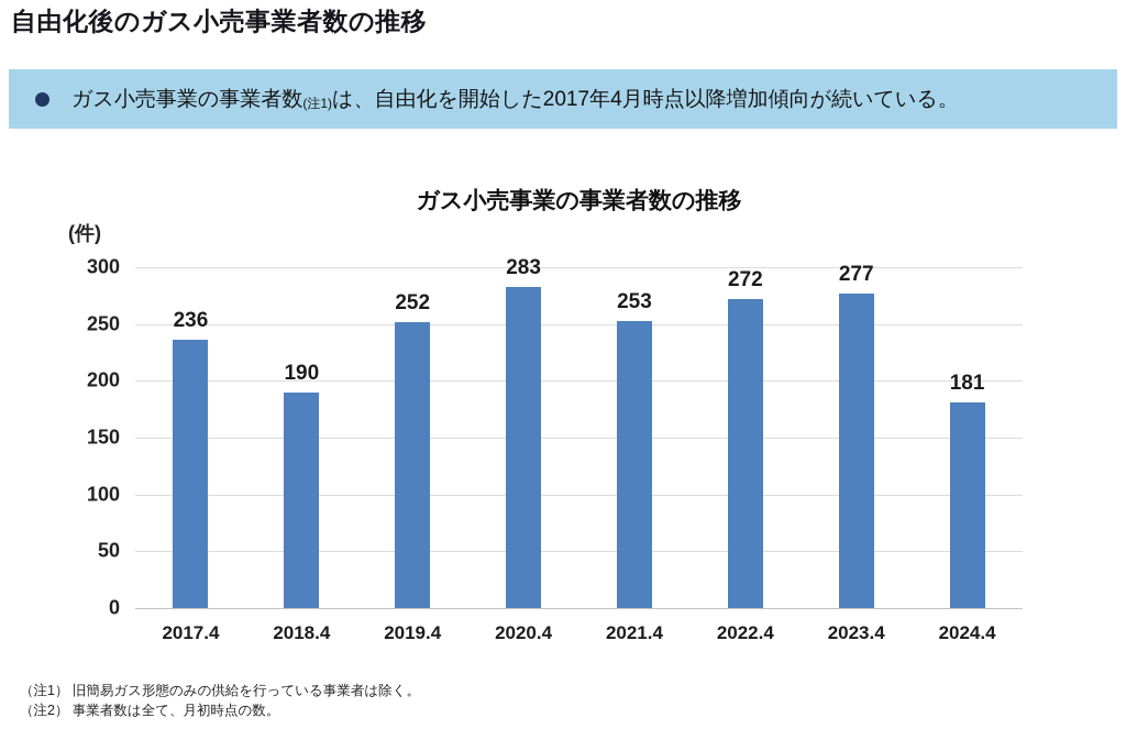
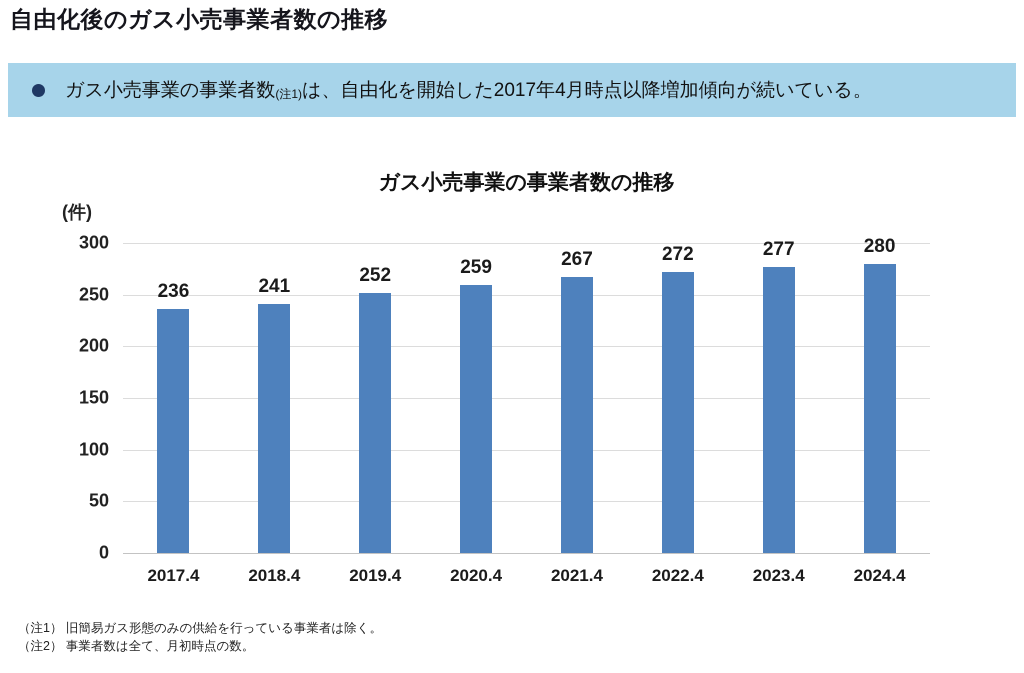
2018.4: 190 -> 241
2020.4: 283 -> 259
2021.4: 253 -> 267
2024.4: 181 -> 280
